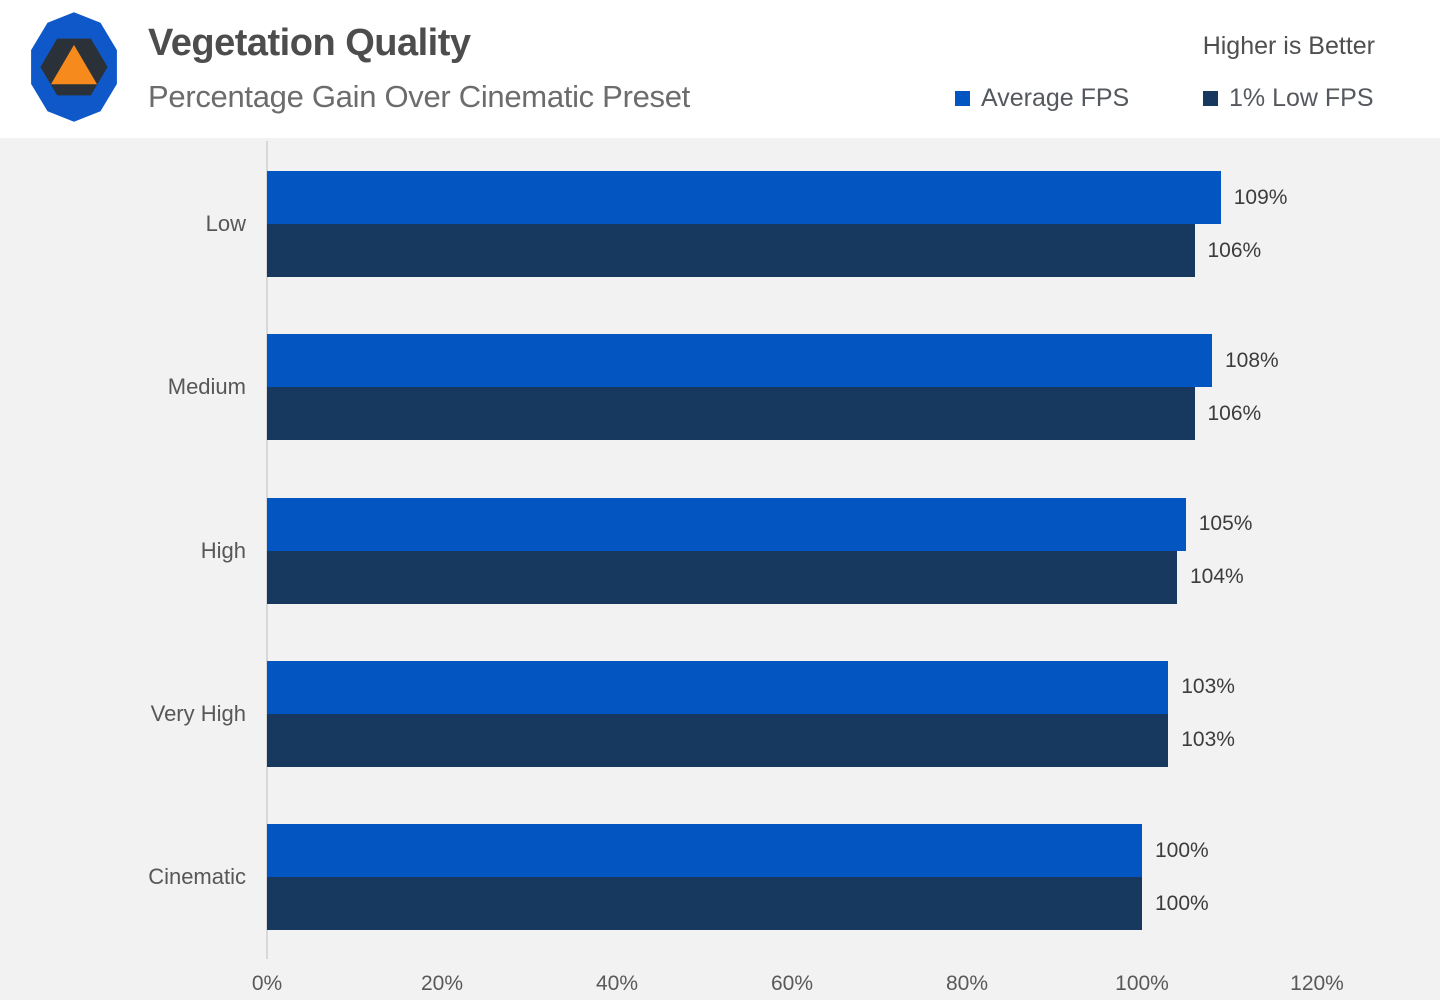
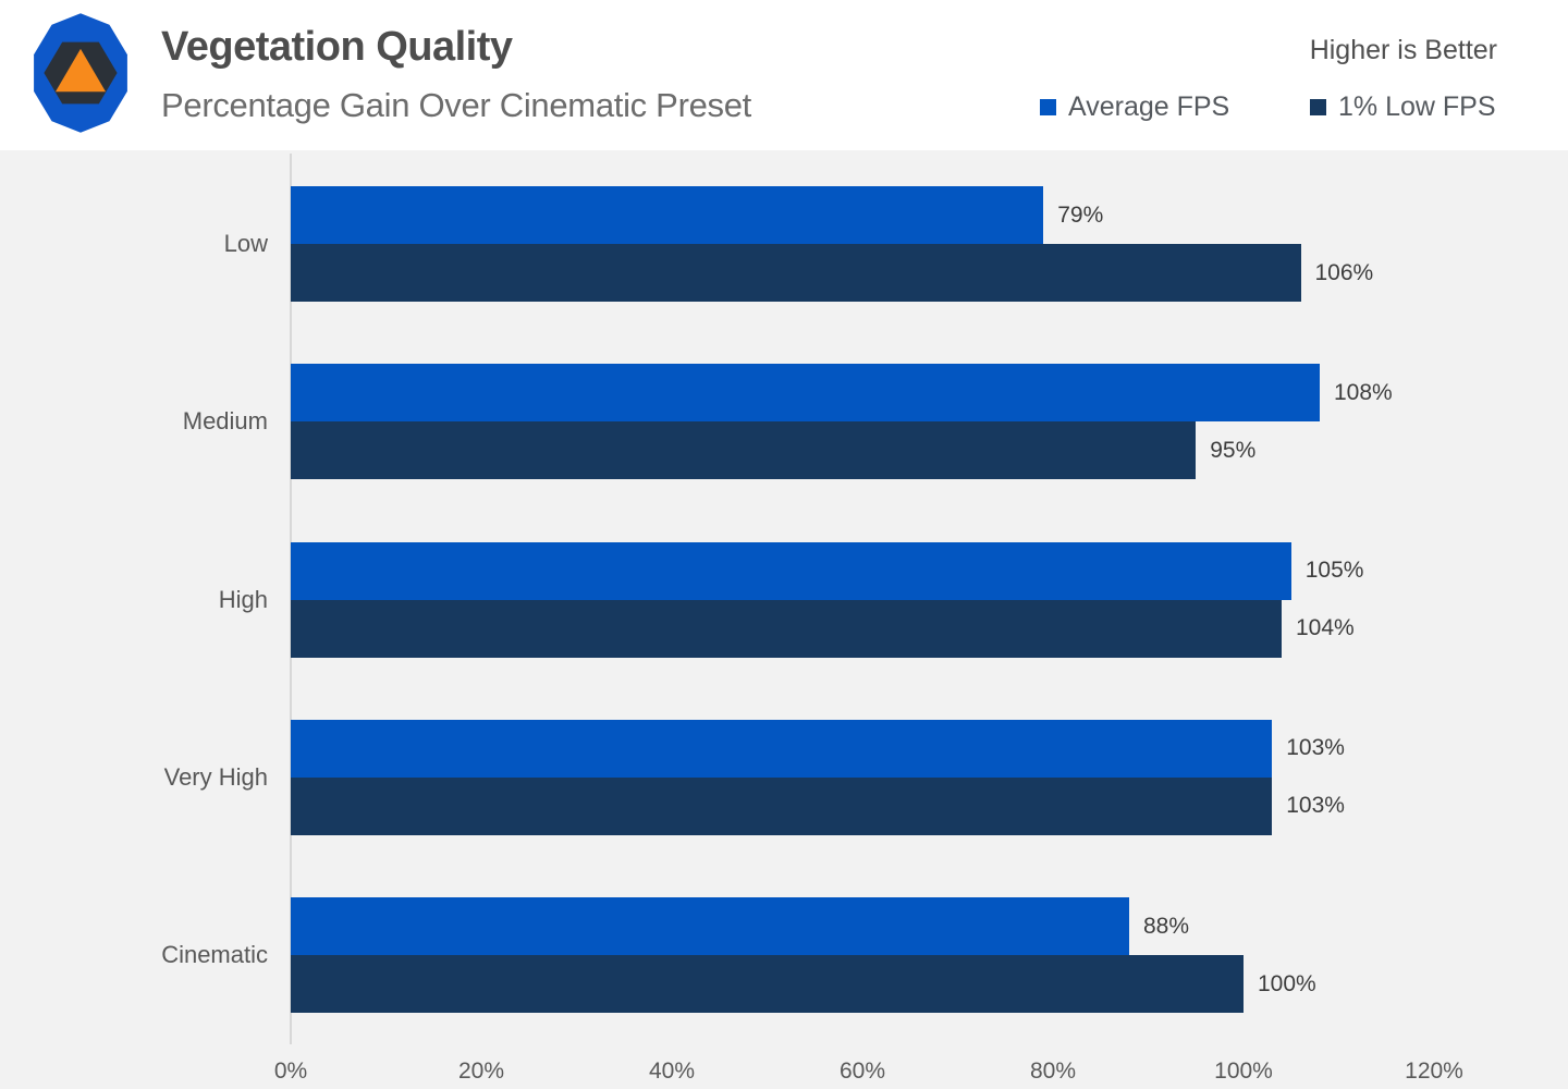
Average FPS/Low: 109% -> 79%
1% Low FPS/Medium: 106% -> 95%
Average FPS/Cinematic: 100% -> 88%
